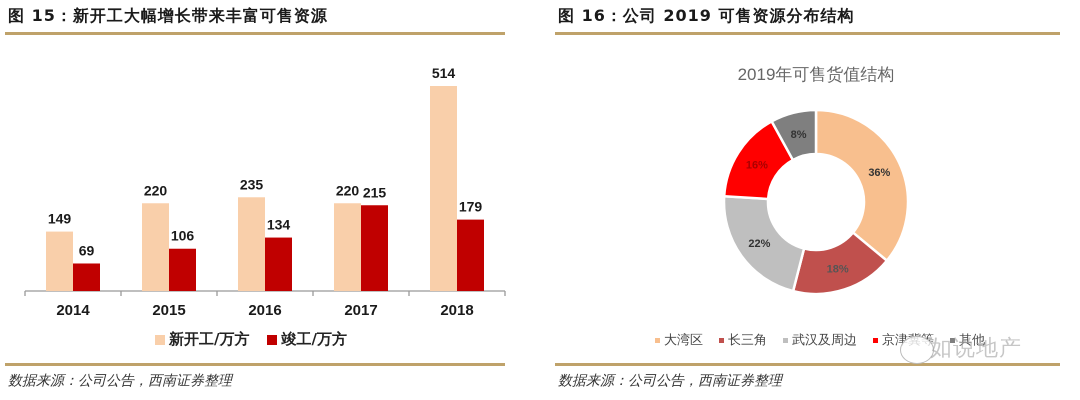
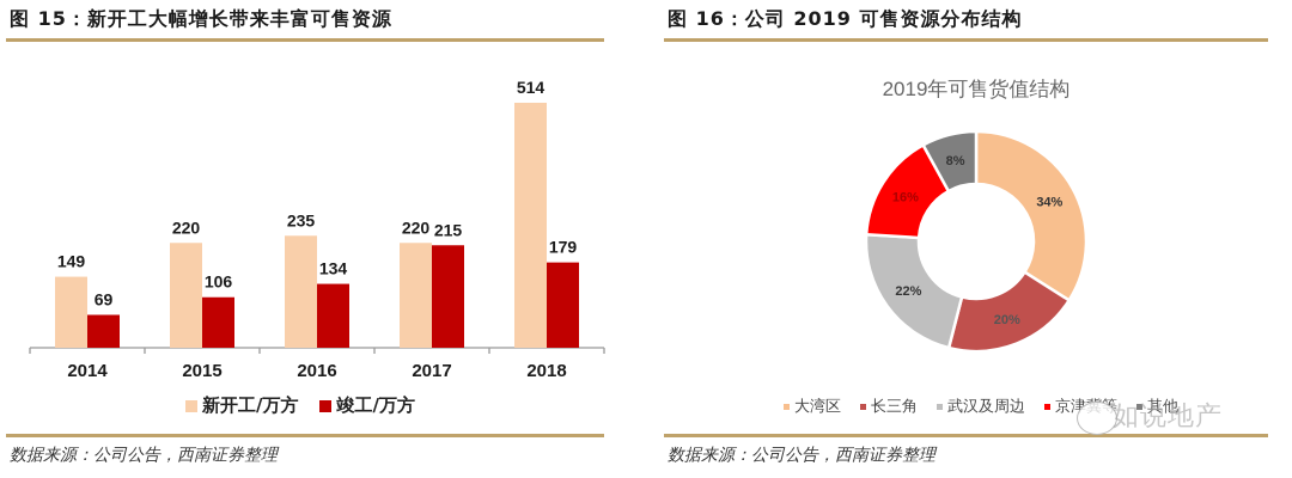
2019年可售货值结构/大湾区: 36% -> 34%
2019年可售货值结构/长三角: 18% -> 20%
